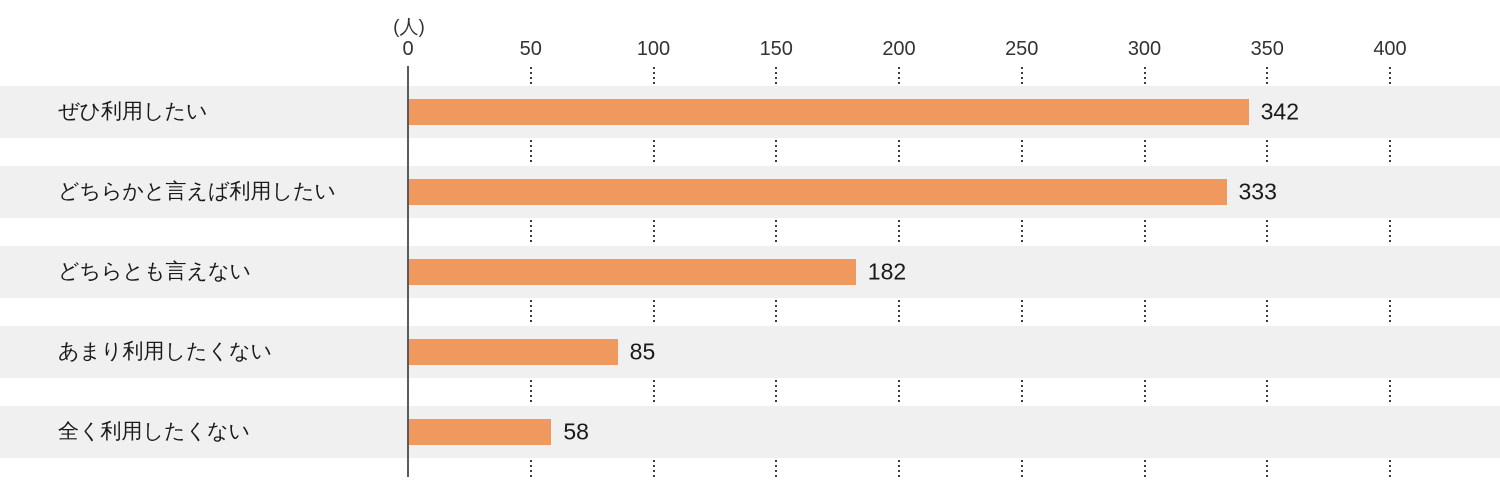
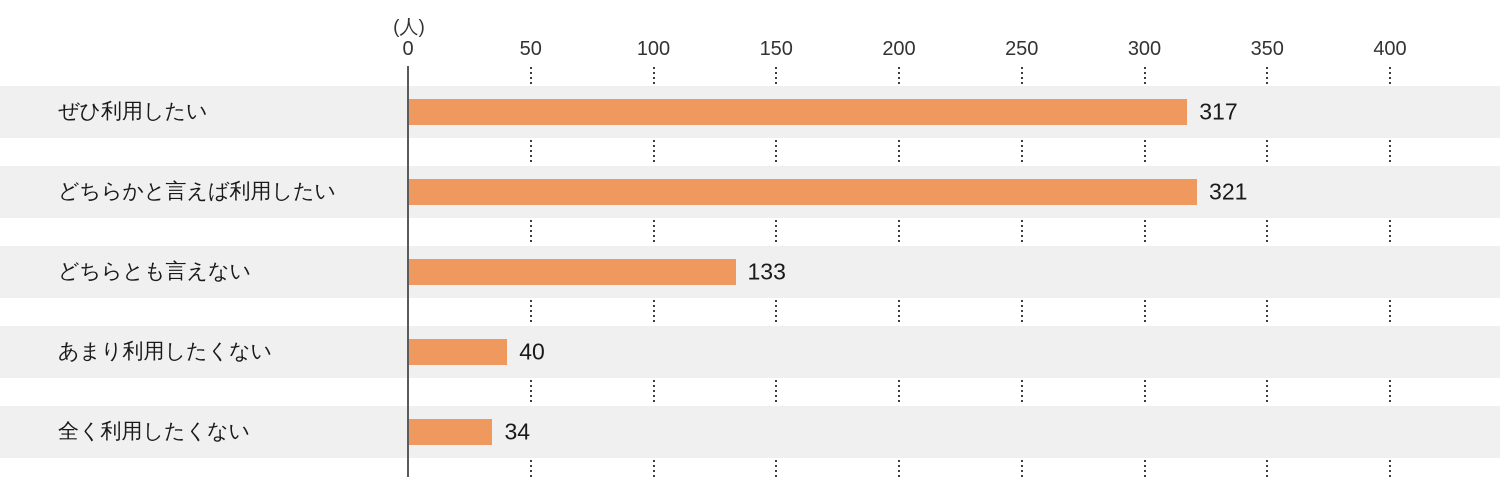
ぜひ利用したい: 342 -> 317
どちらかと言えば利用したい: 333 -> 321
どちらとも言えない: 182 -> 133
あまり利用したくない: 85 -> 40
全く利用したくない: 58 -> 34
